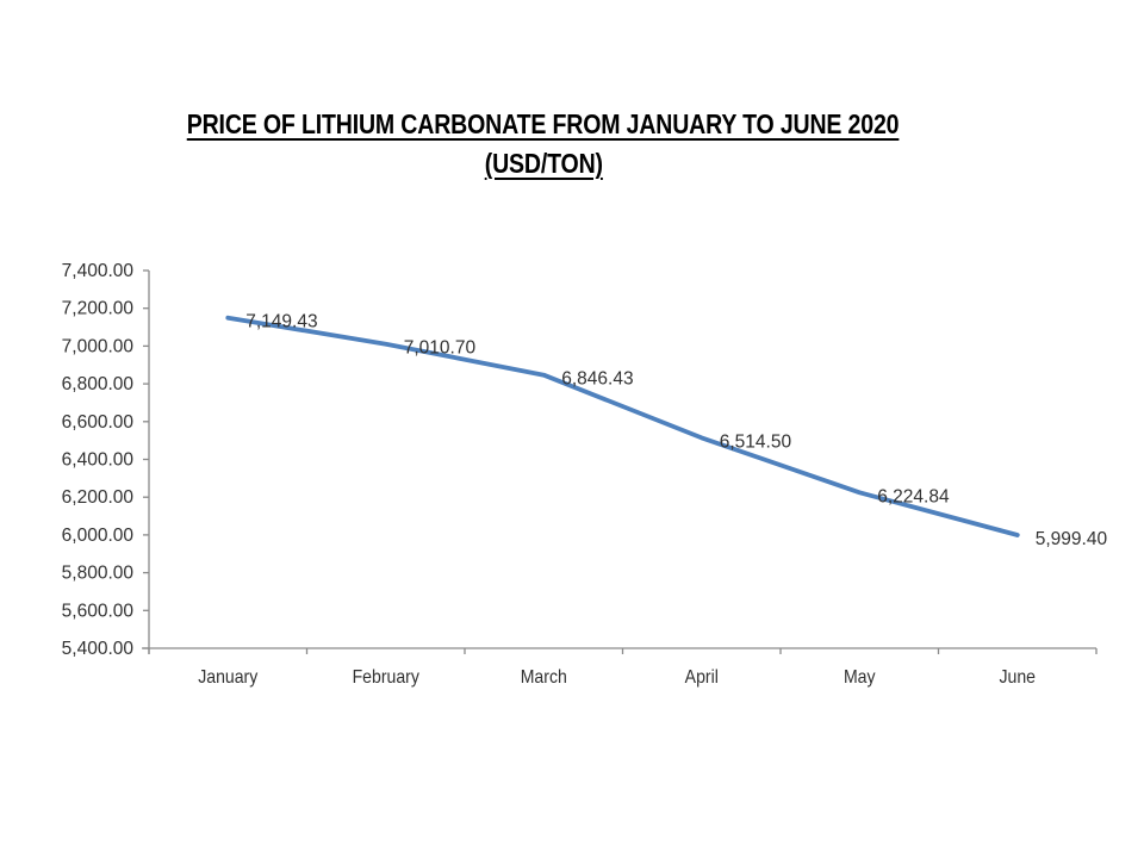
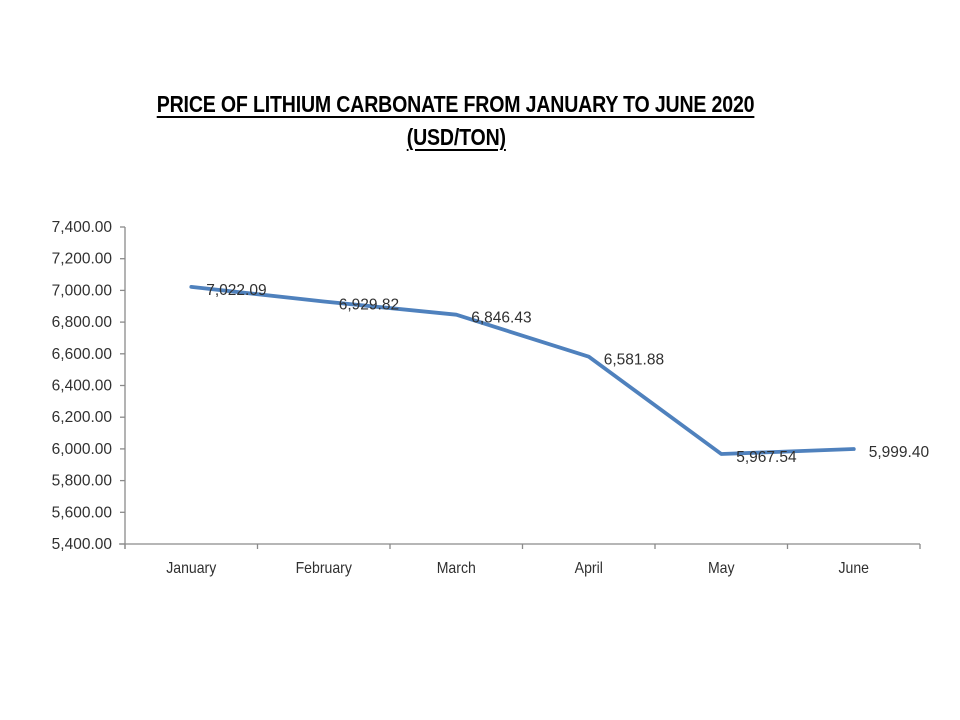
January: 7,149.43 -> 7,022.09
February: 7,010.70 -> 6,929.82
April: 6,514.50 -> 6,581.88
May: 6,224.84 -> 5,967.54
